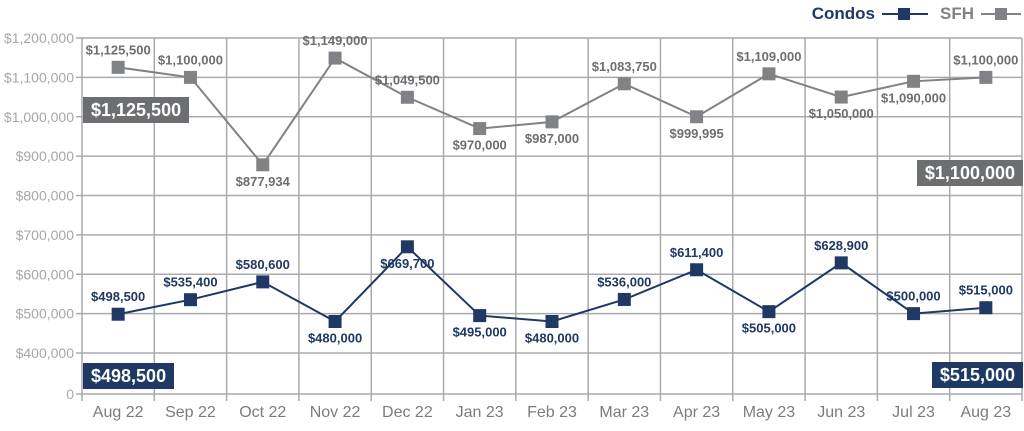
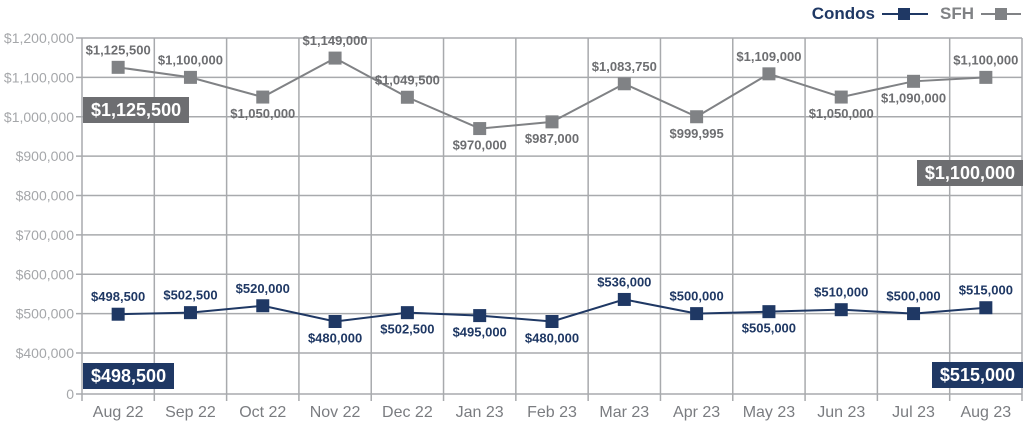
Condos/Sep 22: $535,400 -> $502,500
Condos/Oct 22: $580,600 -> $520,000
SFH/Oct 22: $877,934 -> $1,050,000
Condos/Dec 22: $669,700 -> $502,500
Condos/Apr 23: $611,400 -> $500,000
Condos/Jun 23: $628,900 -> $510,000
